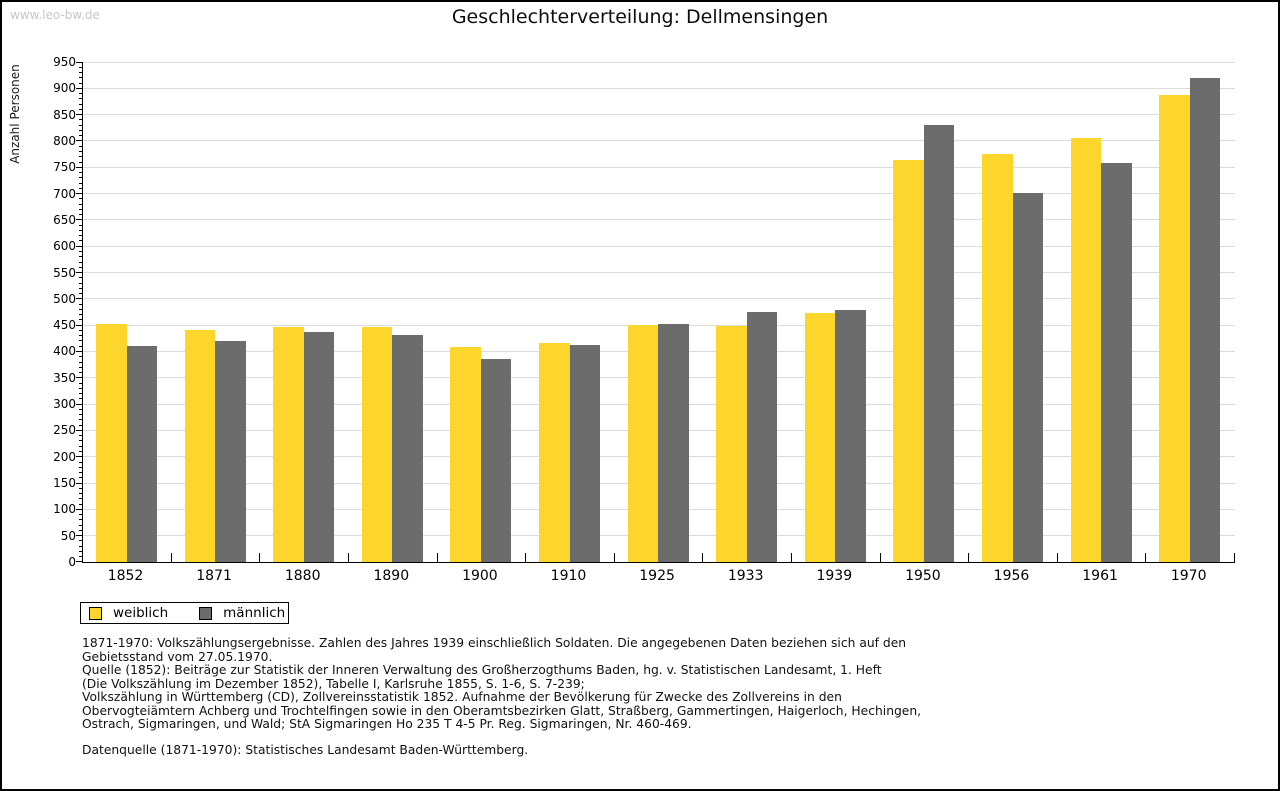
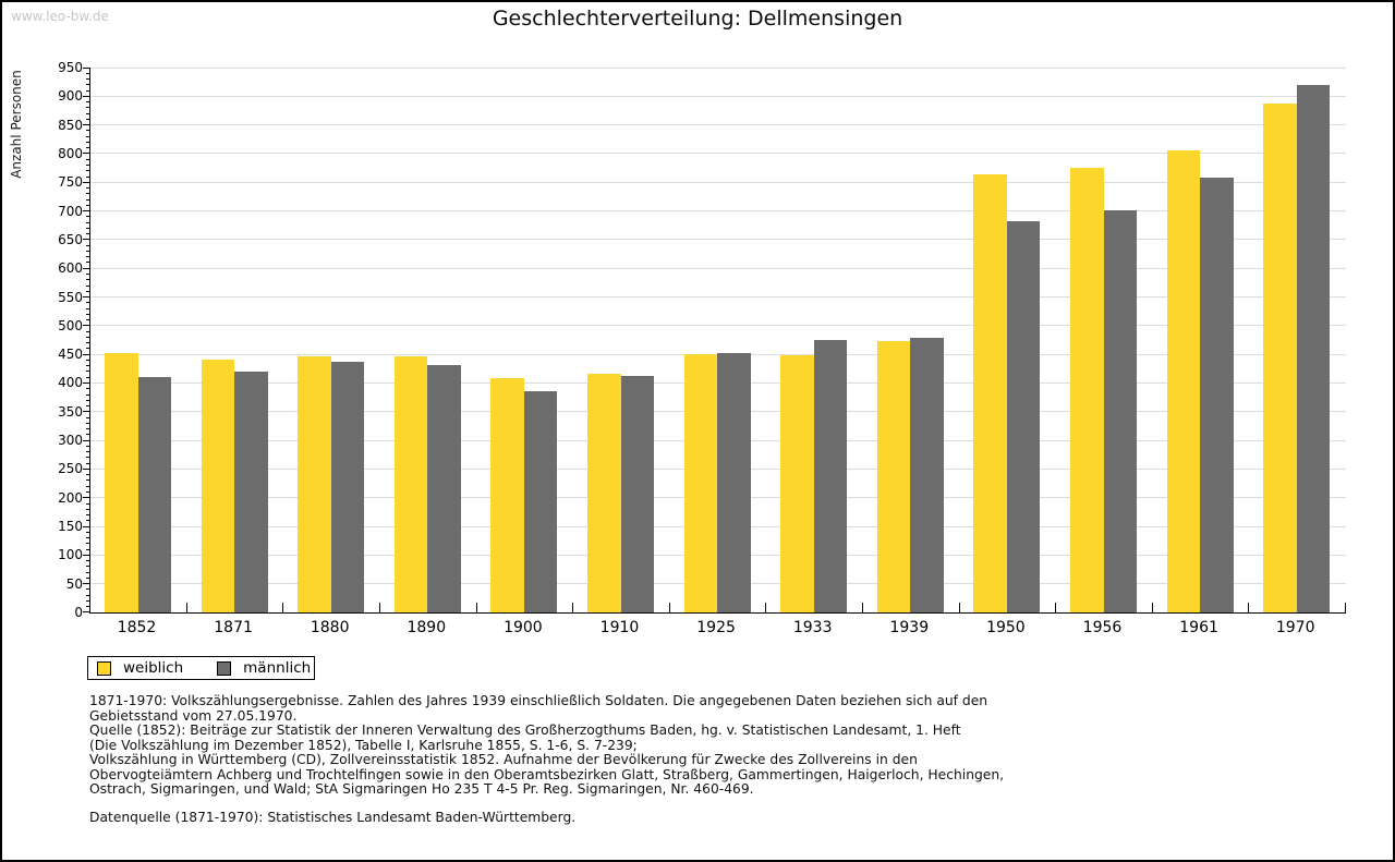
männlich/1950: 830 -> 680
